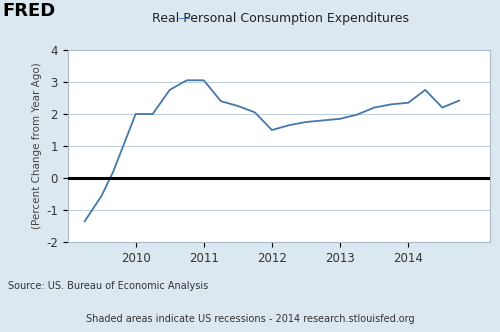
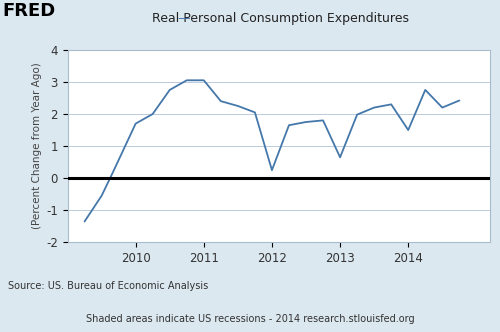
2010: 2.00 -> 1.70
2012: 1.50 -> 0.25
2013: 1.85 -> 0.65
2014: 2.35 -> 1.50
